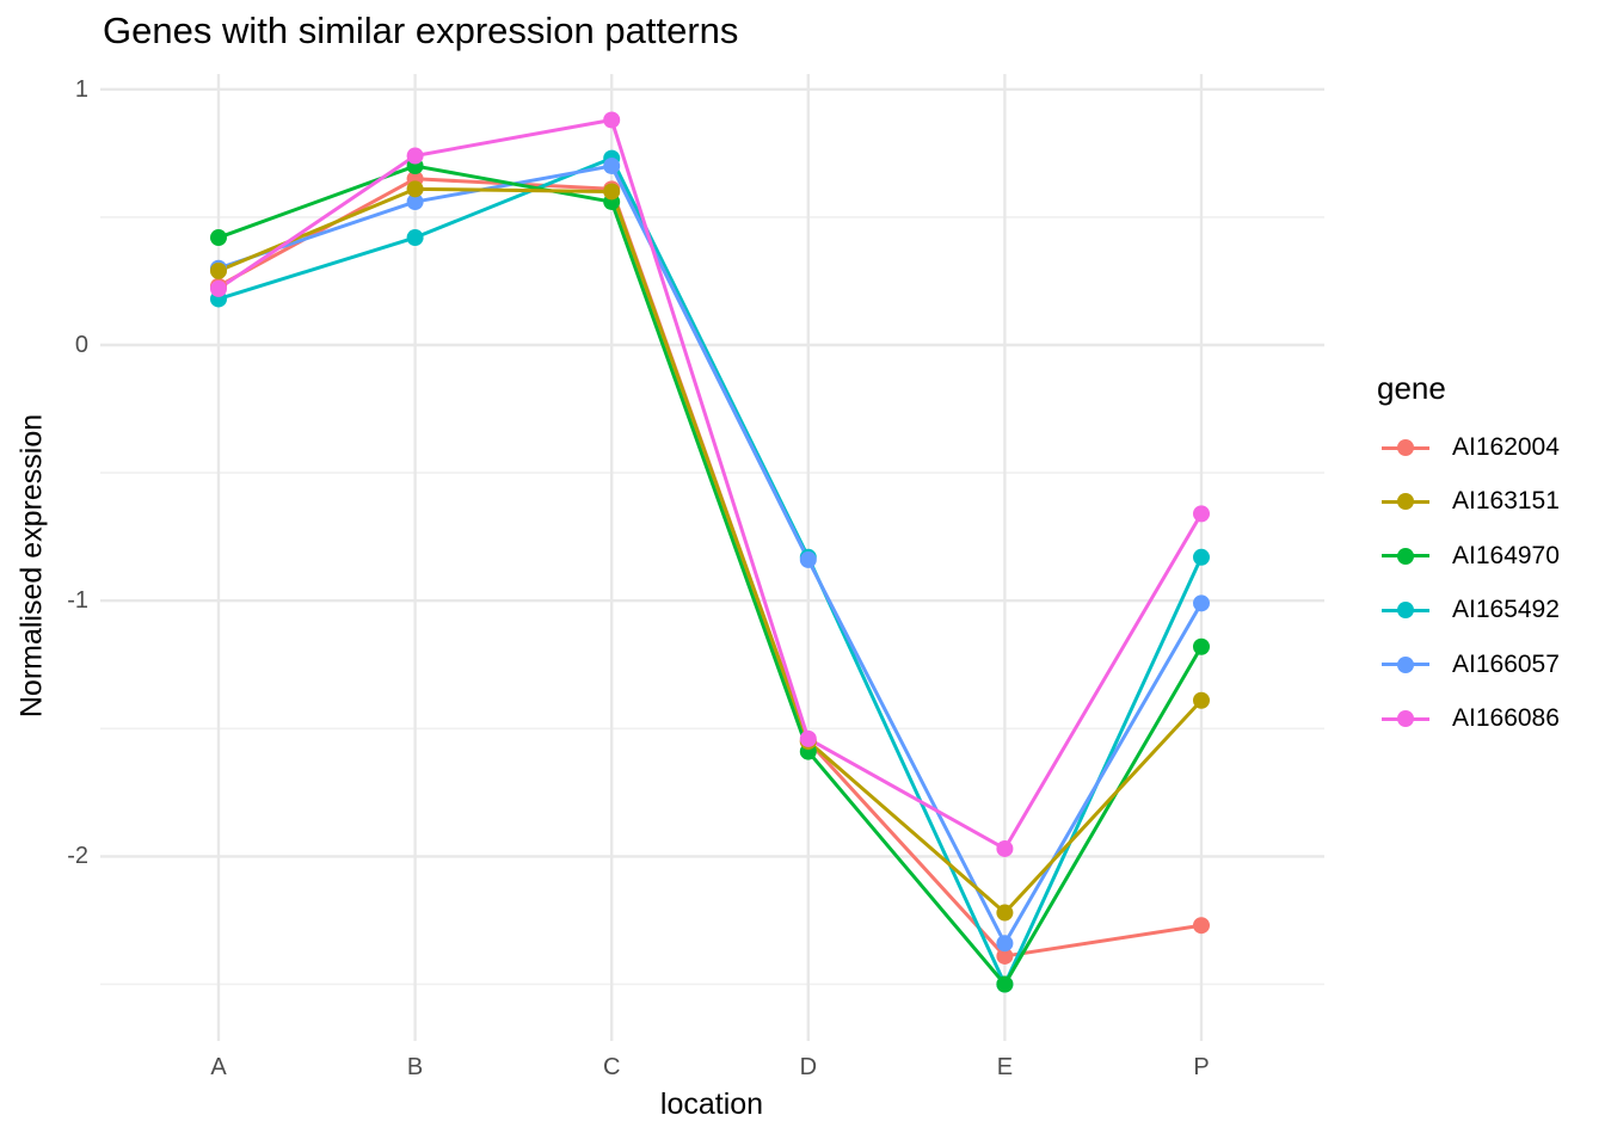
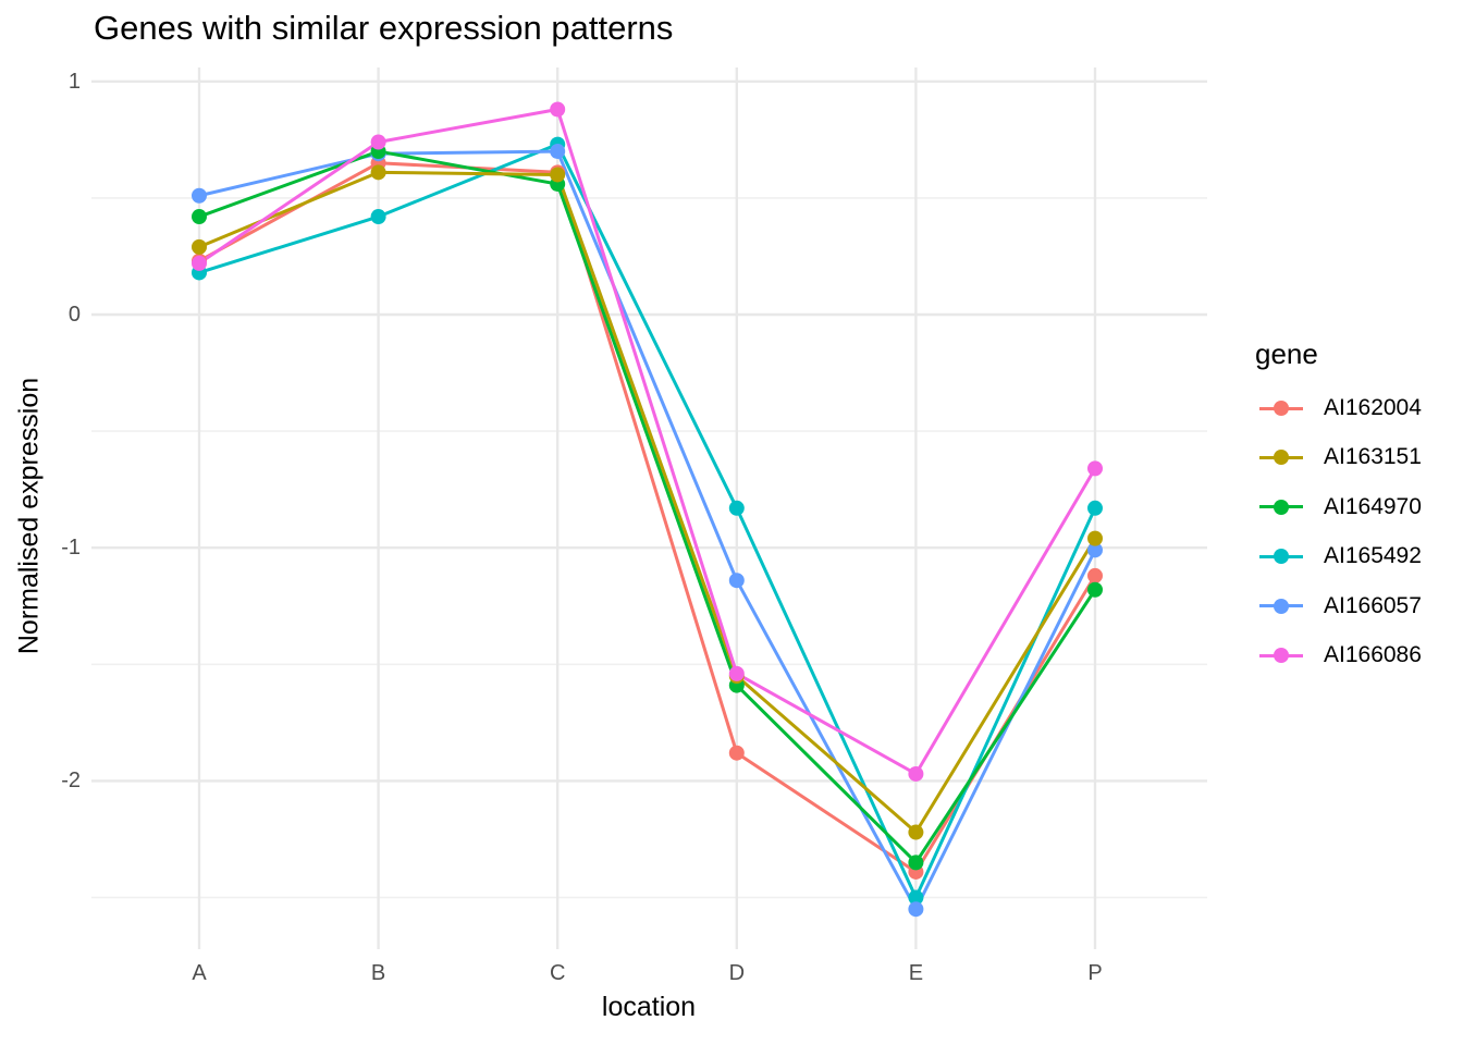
AI166057/A: 0.30 -> 0.51
AI166057/B: 0.56 -> 0.69
AI162004/D: -1.55 -> -1.88
AI166057/D: -0.84 -> -1.14
AI164970/E: -2.50 -> -2.35
AI166057/E: -2.34 -> -2.55
AI162004/P: -2.27 -> -1.12
AI163151/P: -1.39 -> -0.96
